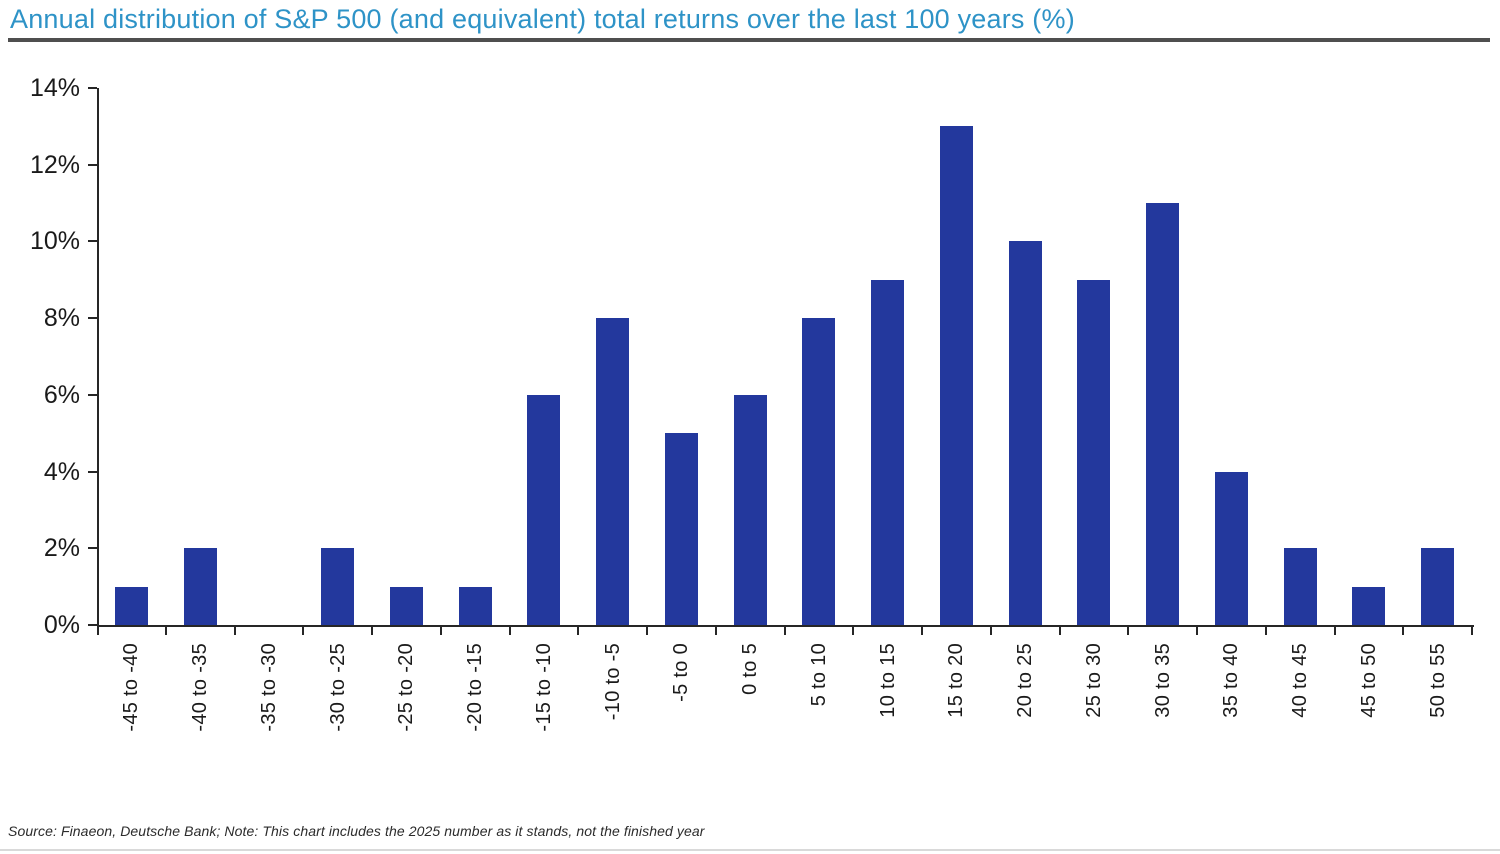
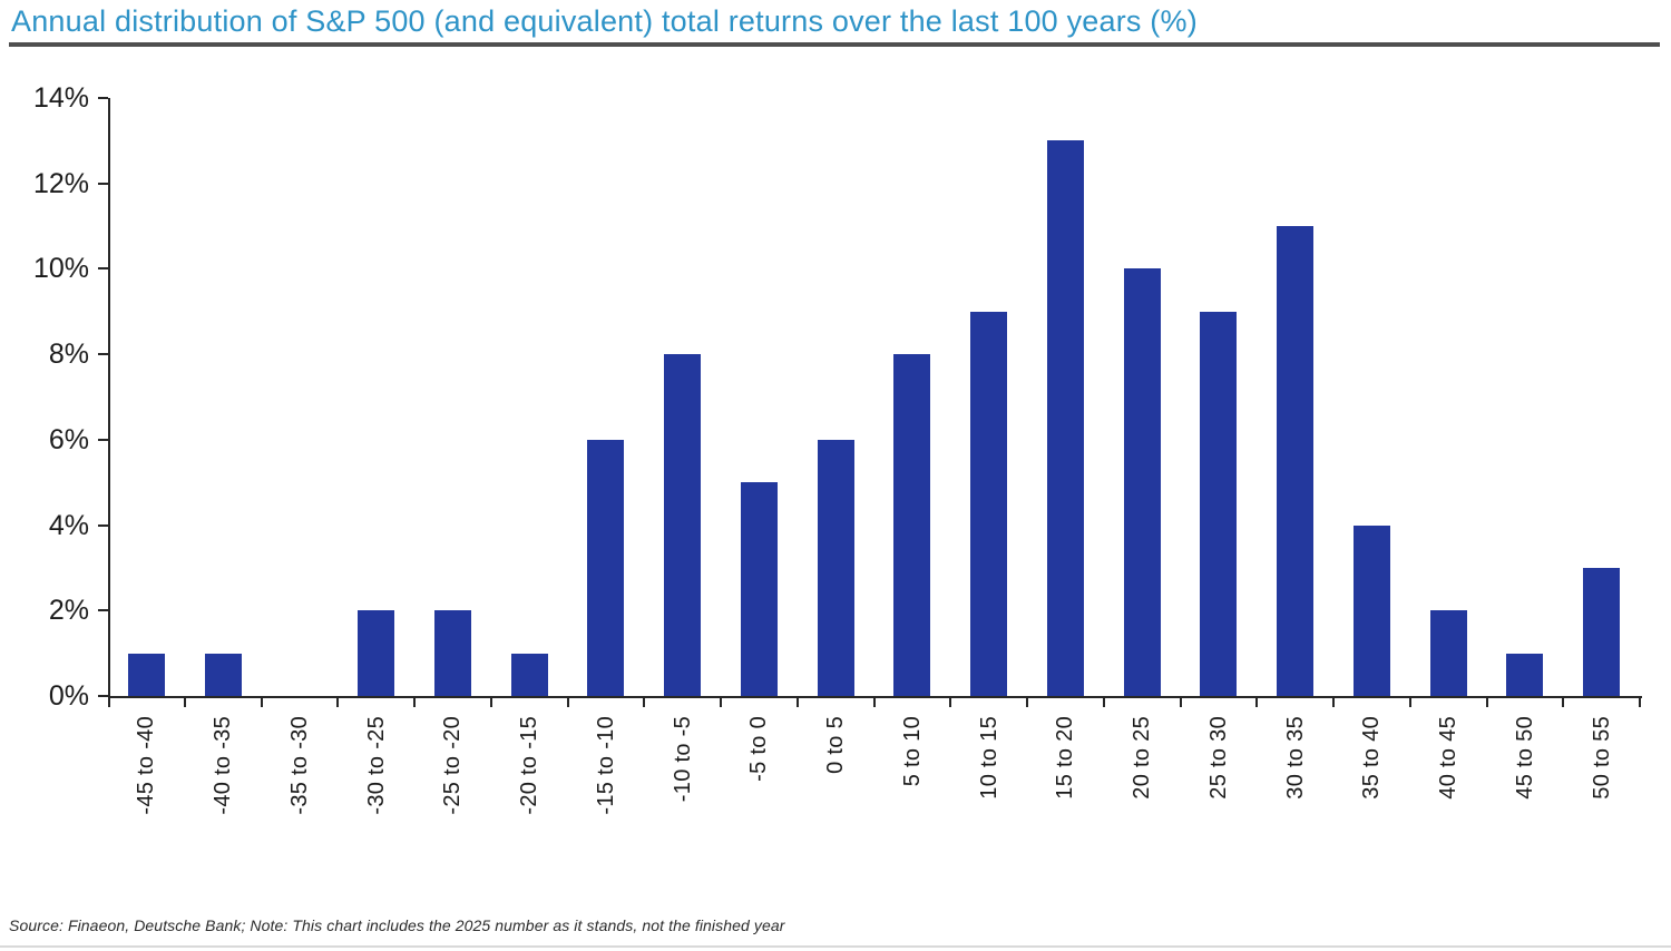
-40 to -35: 2% -> 1%
-25 to -20: 1% -> 2%
50 to 55: 2% -> 3%
